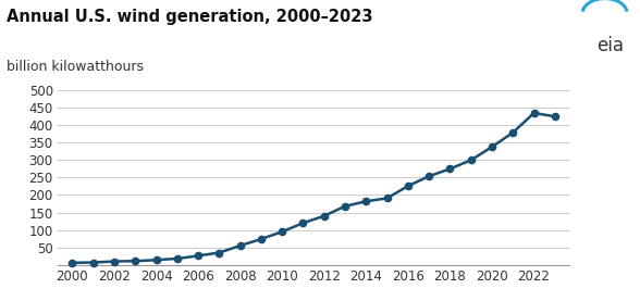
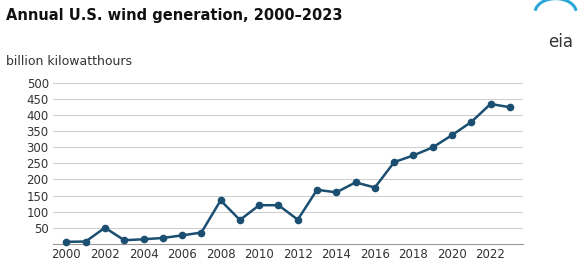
2002: 10 -> 50
2008: 55 -> 135
2010: 95 -> 120
2012: 140 -> 75
2014: 182 -> 160
2016: 226 -> 175
